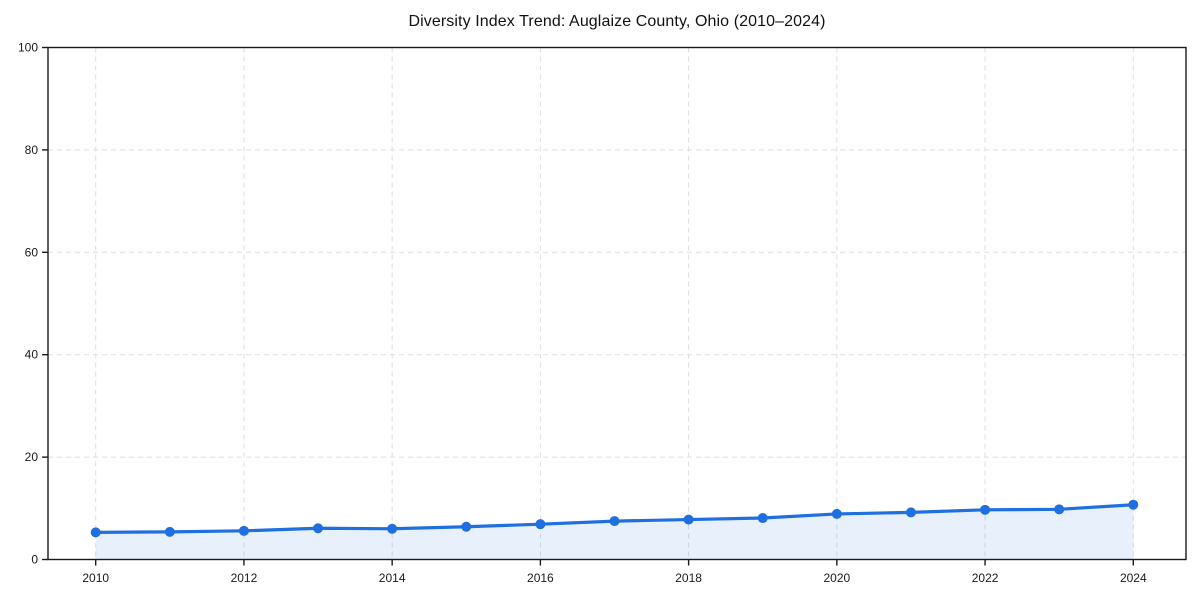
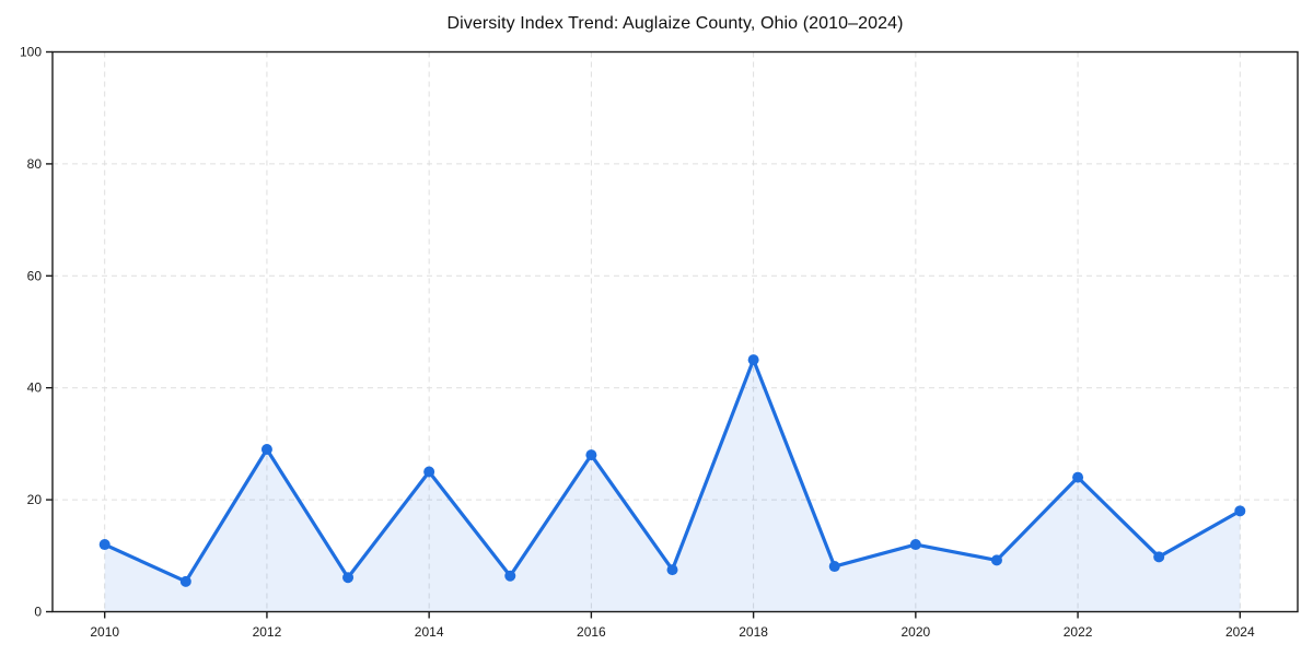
2010: 5 -> 12
2012: 6 -> 29
2014: 6 -> 25
2016: 7 -> 28
2018: 8 -> 45
2020: 9 -> 12
2022: 10 -> 24
2024: 11 -> 18
